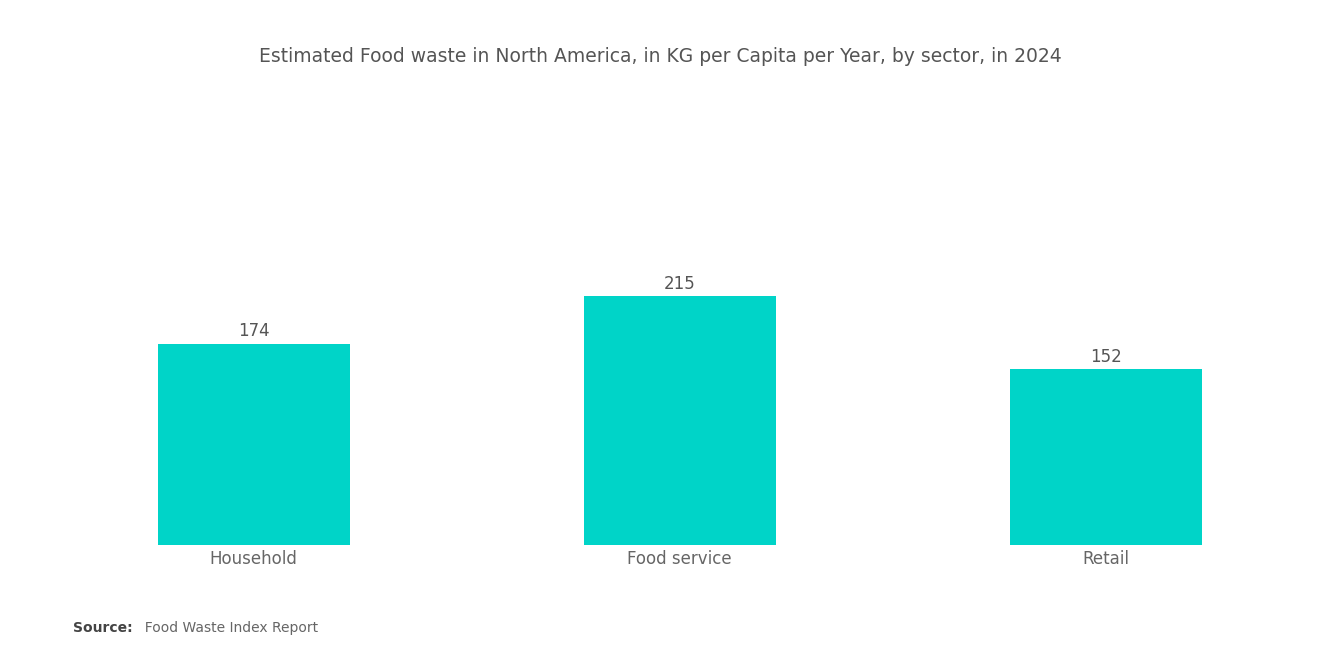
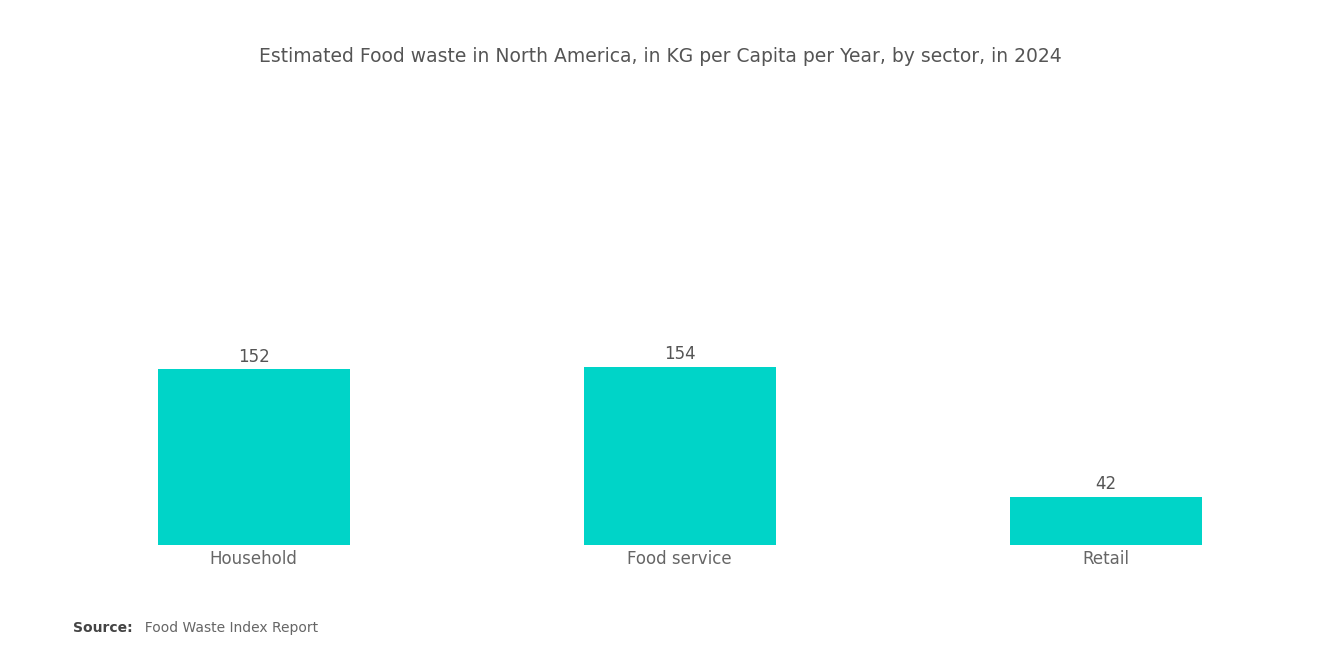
Household: 174 -> 152
Food service: 215 -> 154
Retail: 152 -> 42
